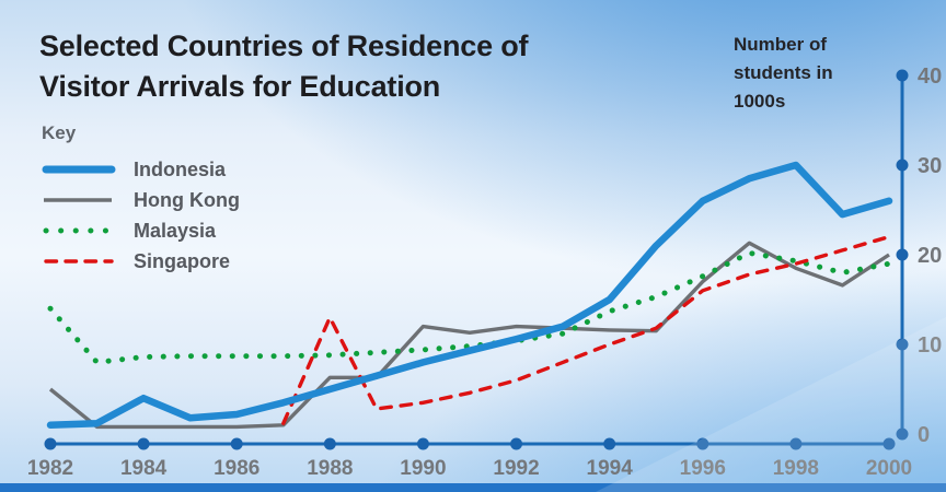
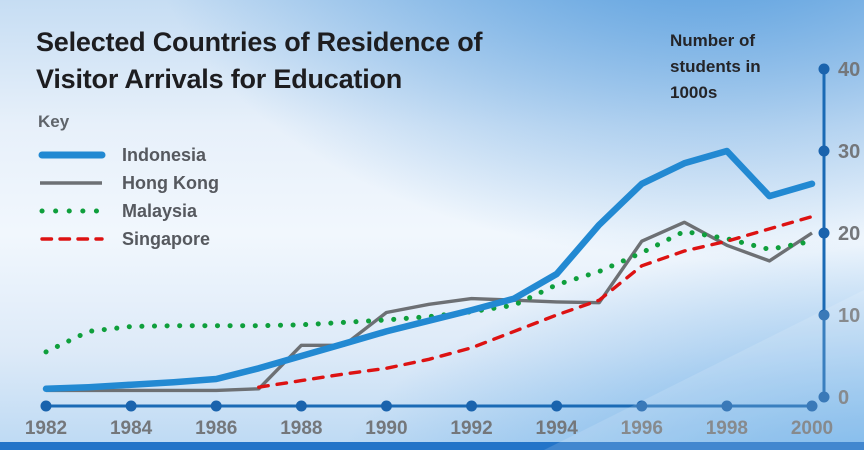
Hong Kong/1982: 5 -> 1
Malaysia/1982: 14 -> 6
Indonesia/1984: 4 -> 2
Singapore/1988: 13 -> 2
Hong Kong/1990: 12 -> 10
Hong Kong/1996: 17 -> 19
